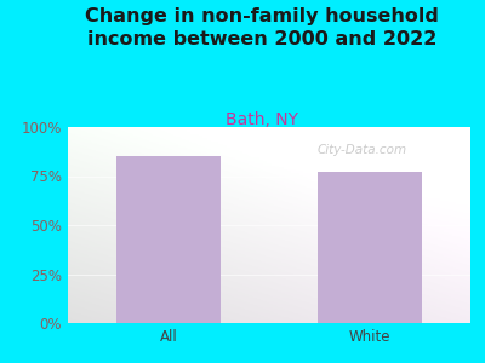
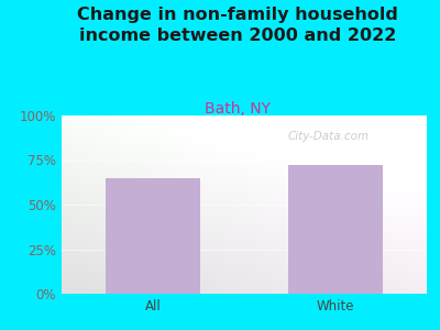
All: 85% -> 65%
White: 77% -> 72%
